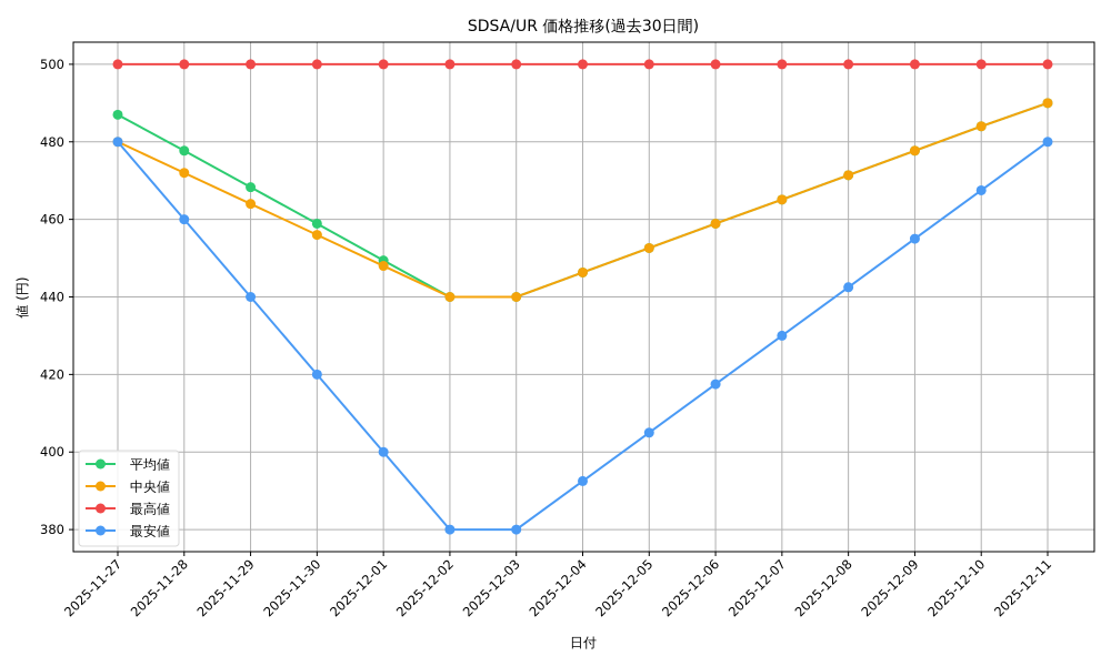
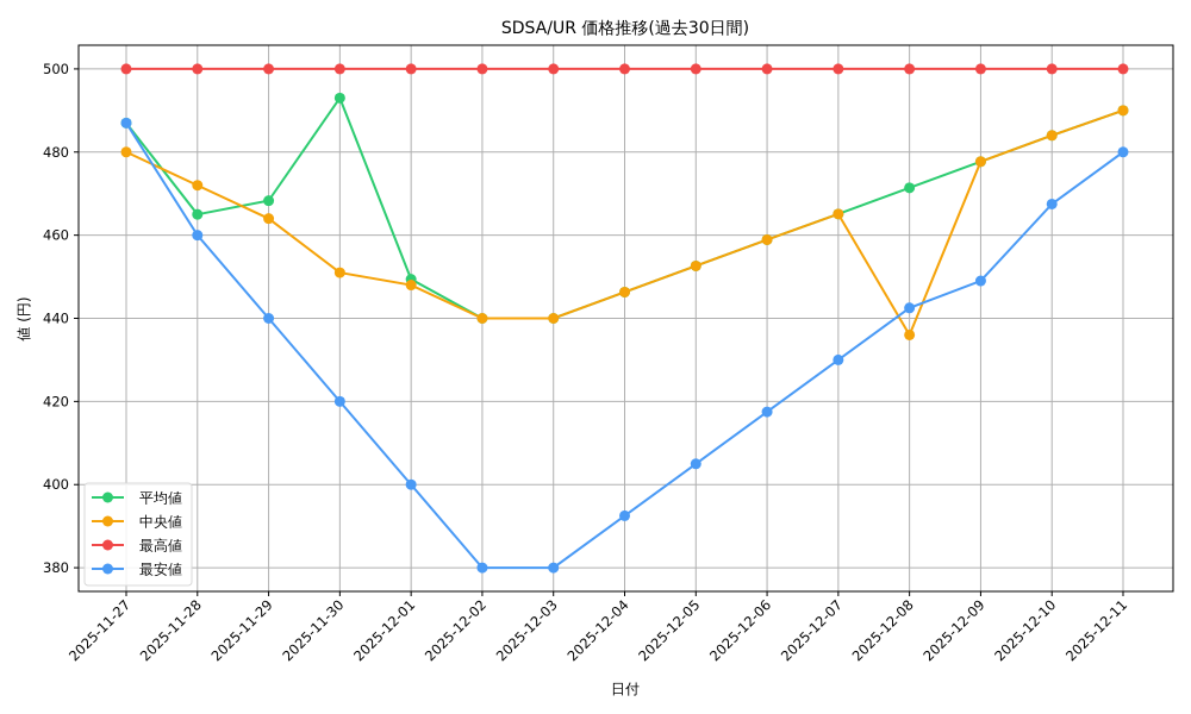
最安値/2025-11-27: 480 -> 487
平均値/2025-11-28: 478 -> 465
平均値/2025-11-30: 459 -> 493
中央値/2025-11-30: 456 -> 451
中央値/2025-12-08: 471 -> 436
最安値/2025-12-09: 455 -> 449
